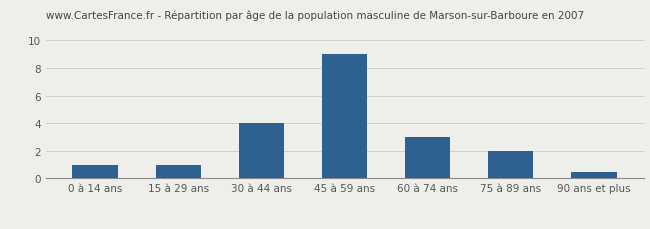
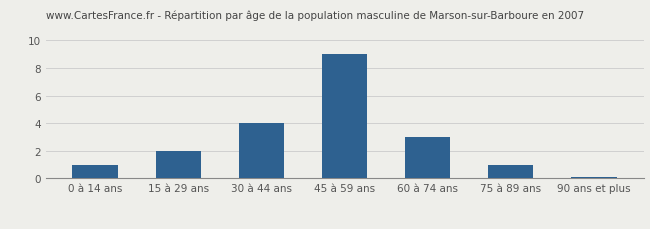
15 à 29 ans: 1.0 -> 2.0
75 à 89 ans: 2.0 -> 1.0
90 ans et plus: 0.5 -> 0.1
